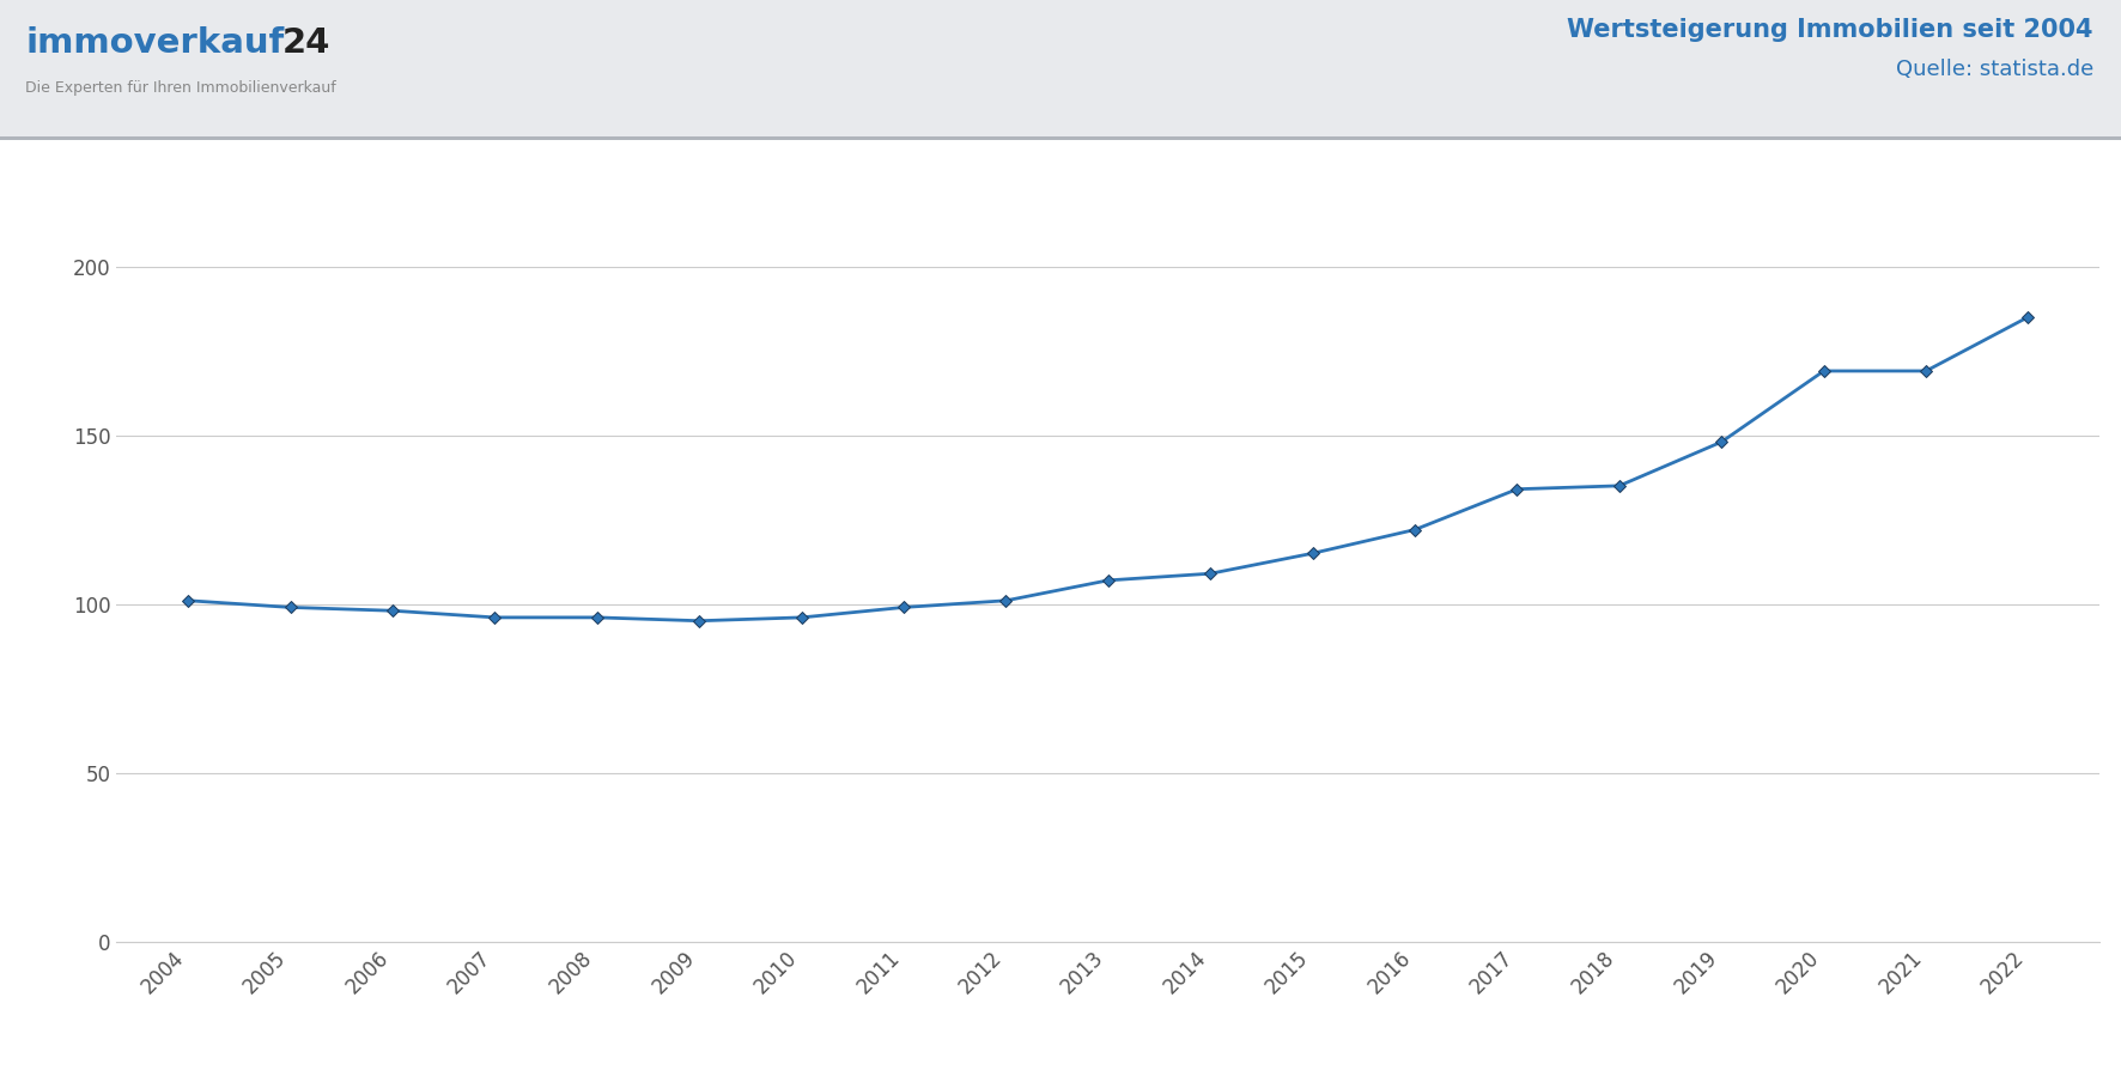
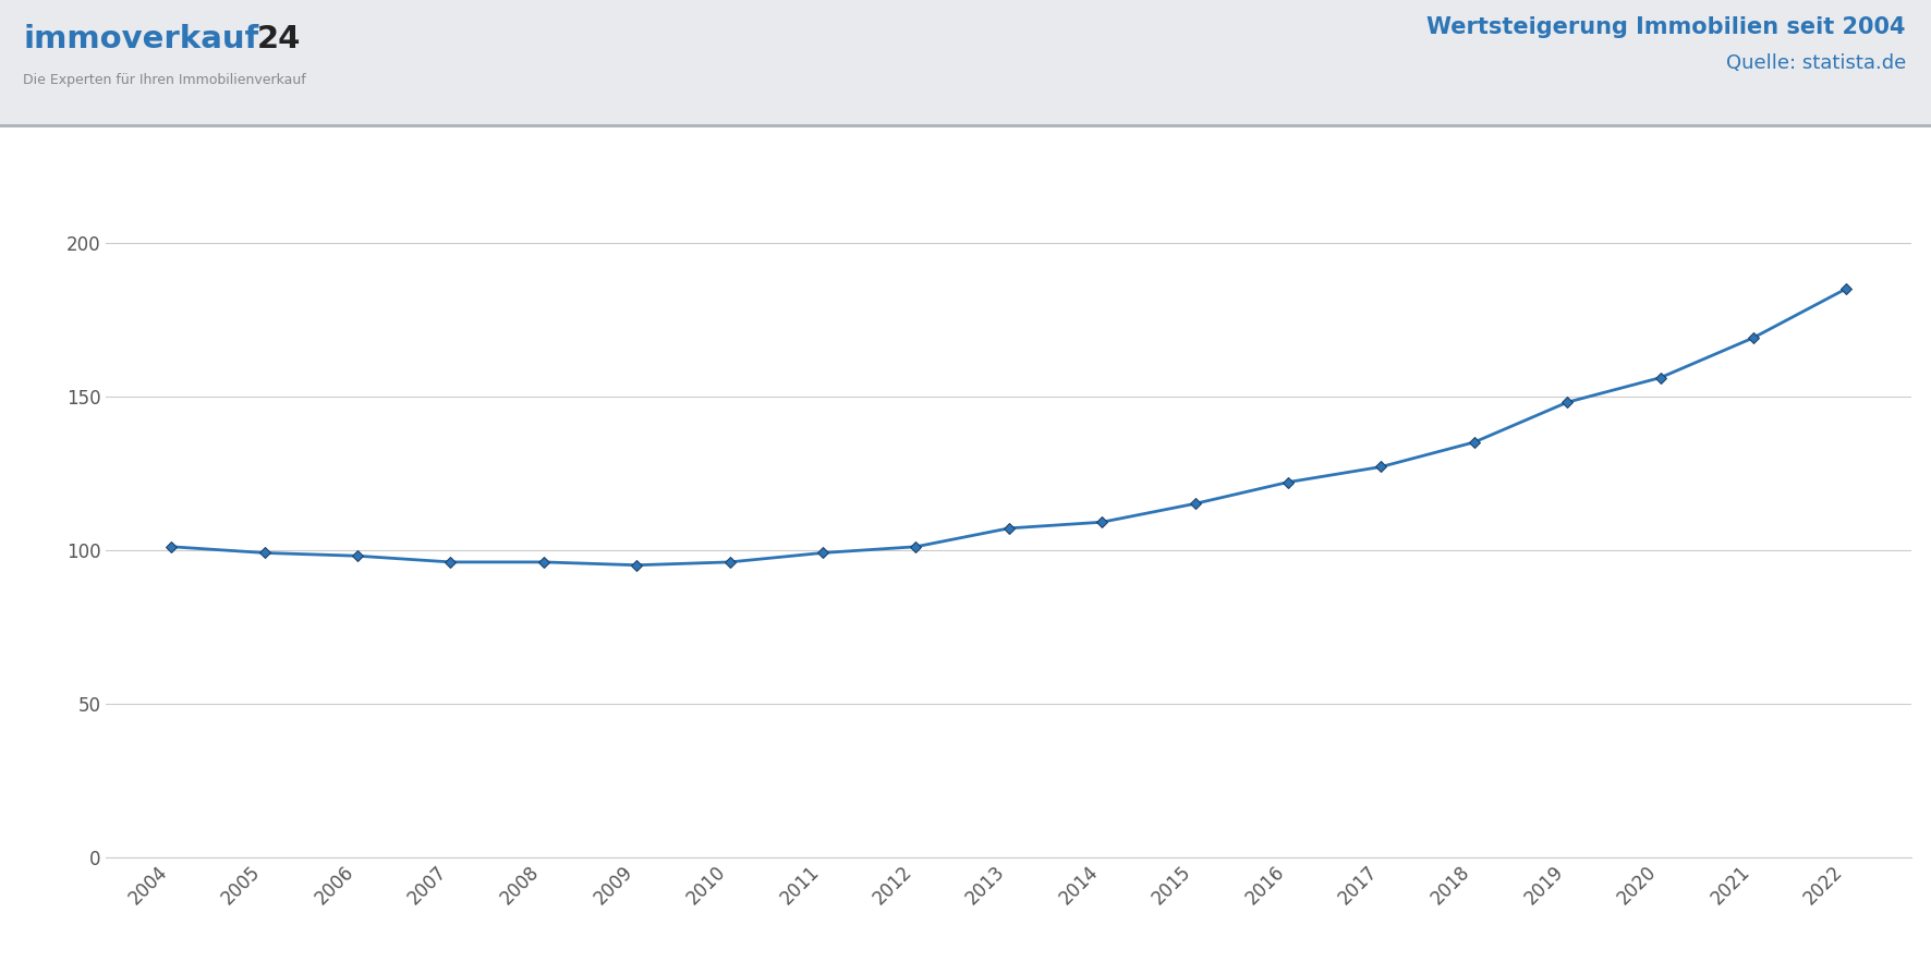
2017: 134 -> 127
2020: 169 -> 156
